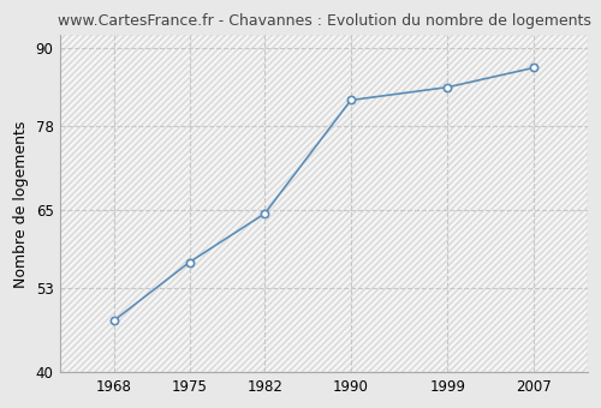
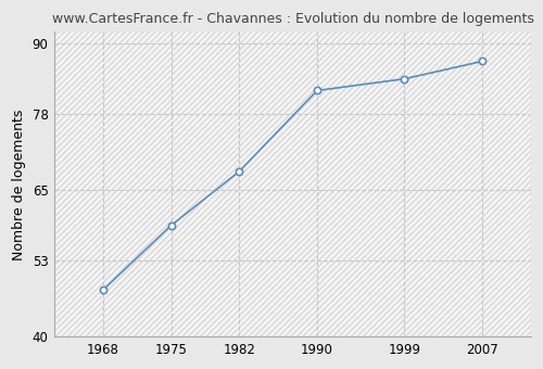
1975: 57.0 -> 59.0
1982: 64.5 -> 68.2
